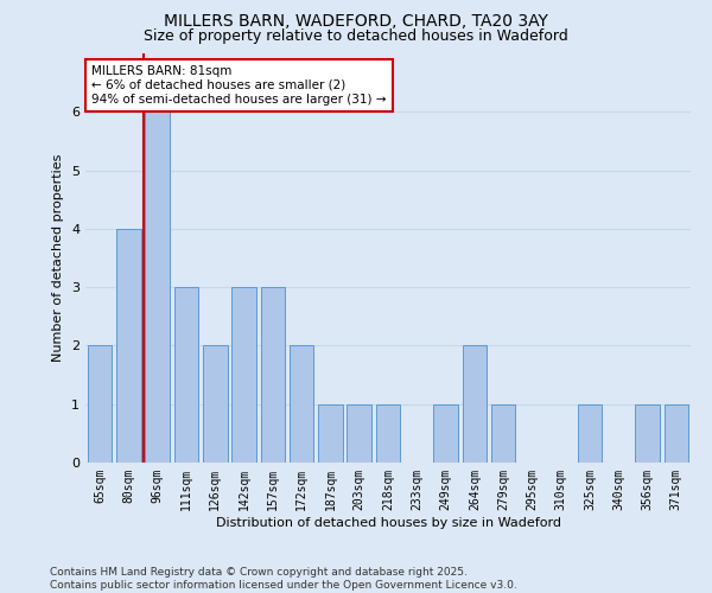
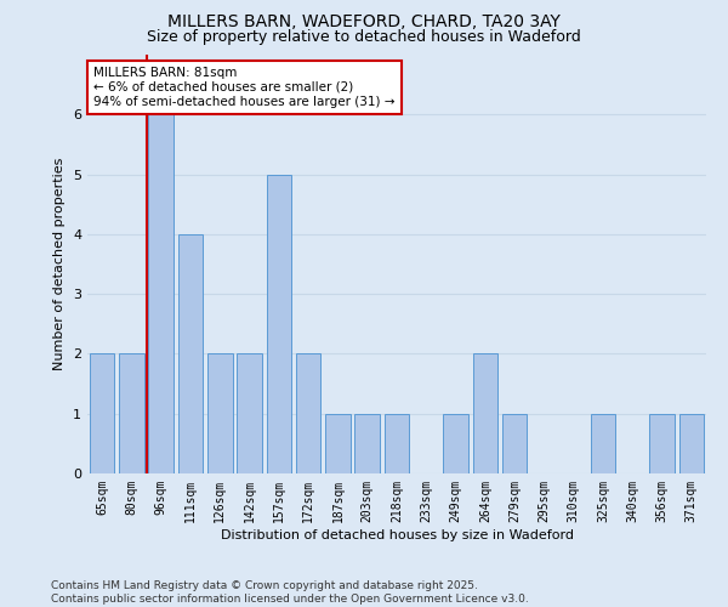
80sqm: 4 -> 2
111sqm: 3 -> 4
142sqm: 3 -> 2
157sqm: 3 -> 5
